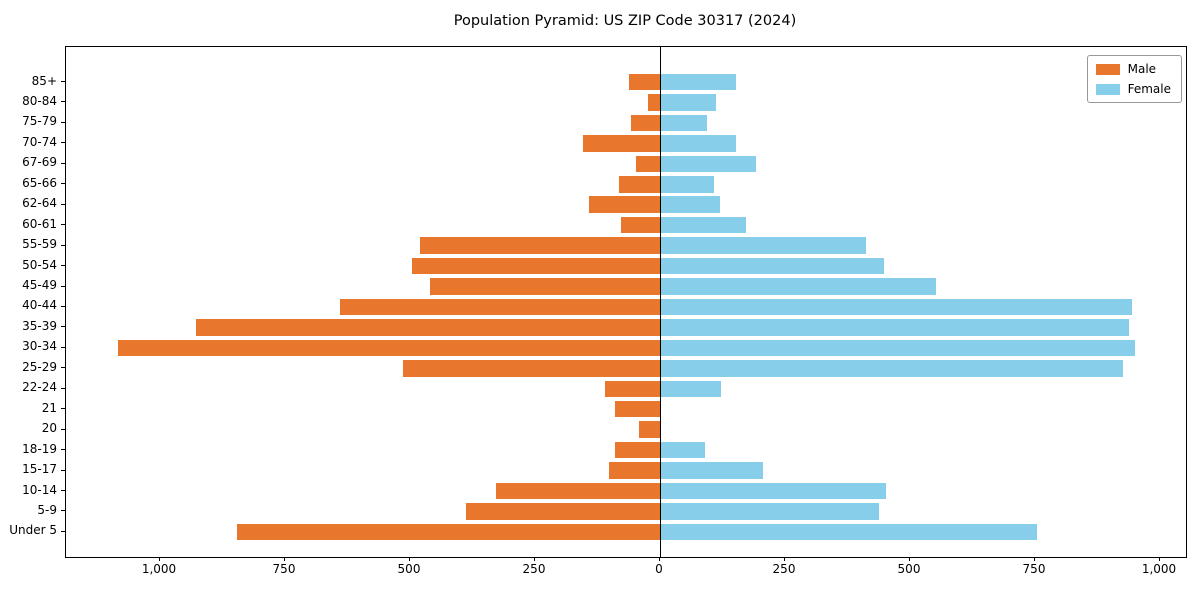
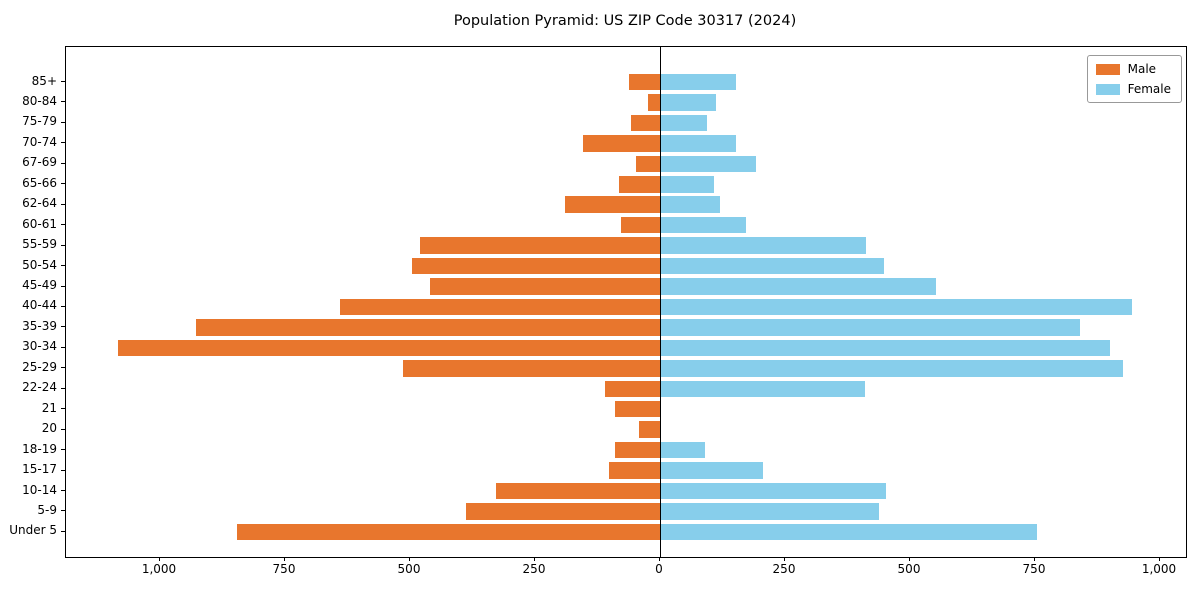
Male/62-64: 140 -> 190
Female/35-39: 940 -> 840
Female/30-34: 950 -> 900
Female/22-24: 120 -> 410
